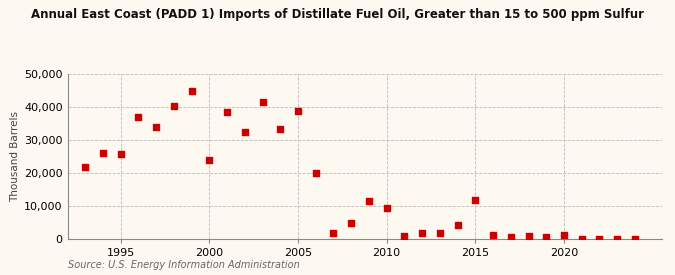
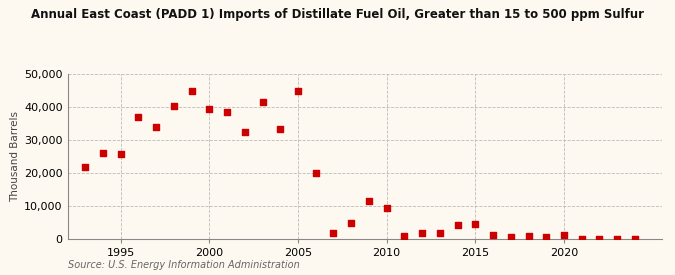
2000: 24,000 -> 39,500
2005: 39,000 -> 45,000
2015: 12,000 -> 4,500
